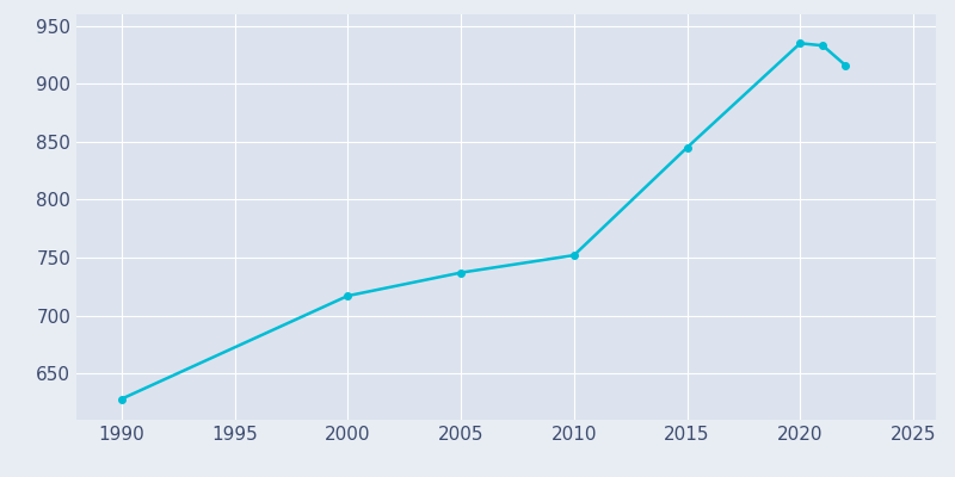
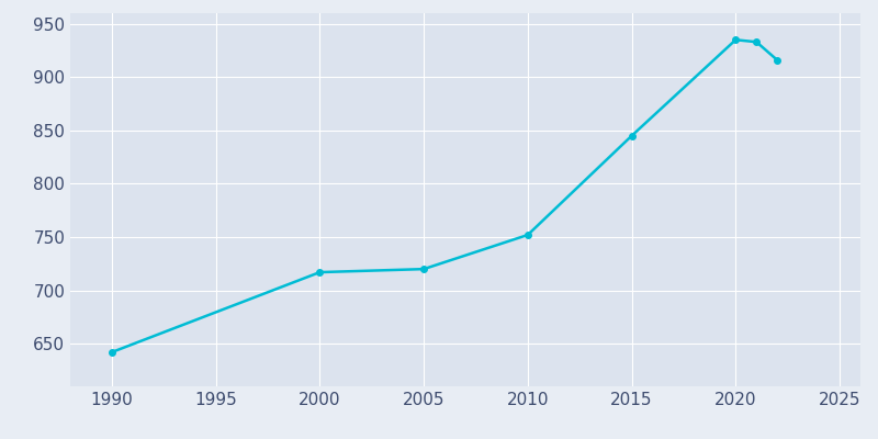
1990: 628 -> 642
2005: 737 -> 720
